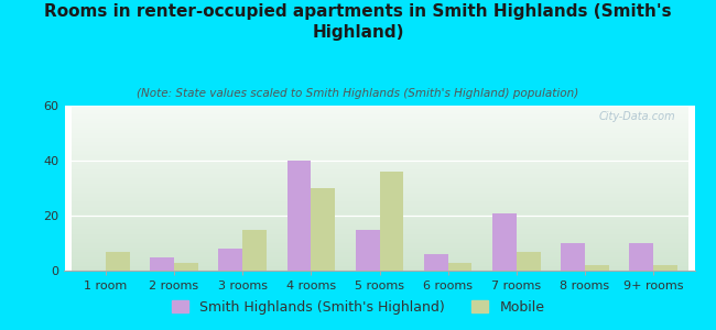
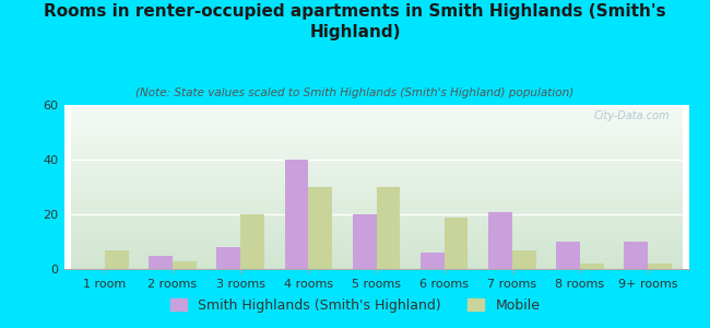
Mobile/3 rooms: 15 -> 20
Smith Highlands (Smith's Highland)/5 rooms: 15 -> 20
Mobile/5 rooms: 36 -> 30
Mobile/6 rooms: 3 -> 19
